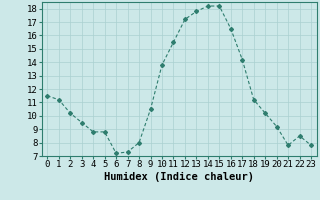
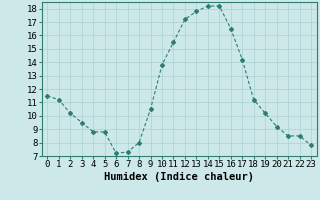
21: 7.8 -> 8.5
